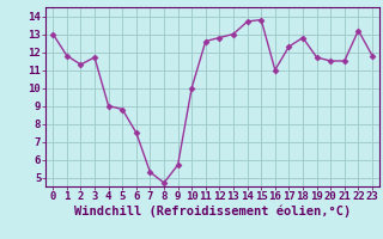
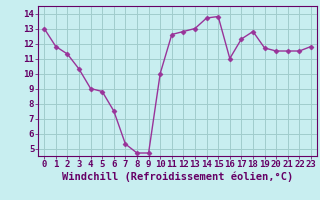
3: 11.7 -> 10.3
9: 5.7 -> 4.7
22: 13.2 -> 11.5
